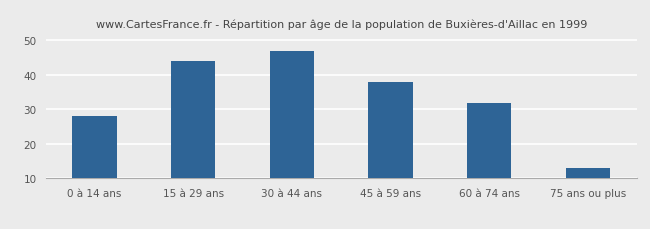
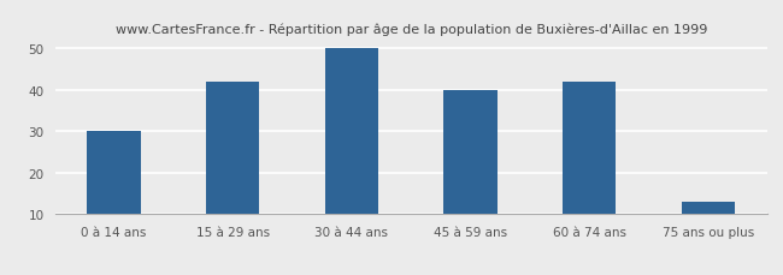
0 à 14 ans: 28 -> 30
15 à 29 ans: 44 -> 42
30 à 44 ans: 47 -> 50
45 à 59 ans: 38 -> 40
60 à 74 ans: 32 -> 42
